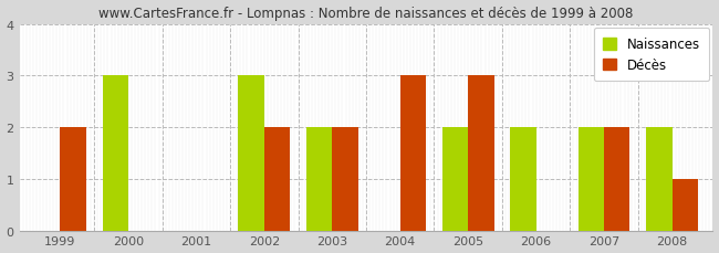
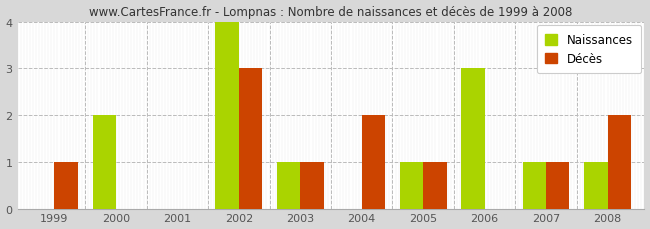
Décès/1999: 2 -> 1
Naissances/2000: 3 -> 2
Naissances/2002: 3 -> 4
Décès/2002: 2 -> 3
Naissances/2003: 2 -> 1
Décès/2003: 2 -> 1
Décès/2004: 3 -> 2
Naissances/2005: 2 -> 1
Décès/2005: 3 -> 1
Naissances/2006: 2 -> 3
Naissances/2007: 2 -> 1
Décès/2007: 2 -> 1
Naissances/2008: 2 -> 1
Décès/2008: 1 -> 2
